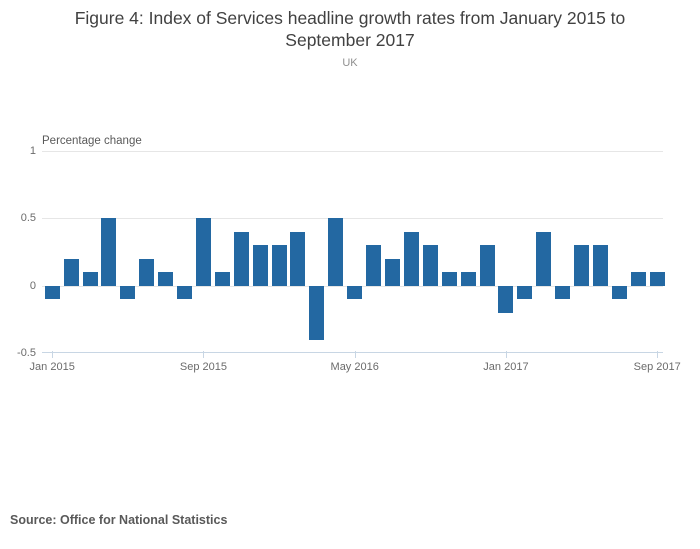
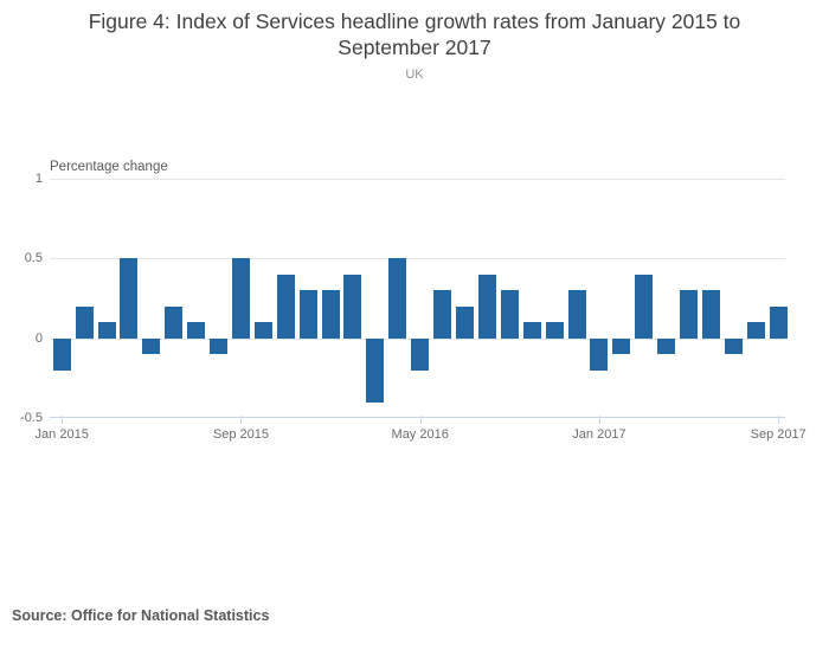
Jan 2015: -0.1 -> -0.2
May 2016: -0.1 -> -0.2
Sep 2017: 0.1 -> 0.2
